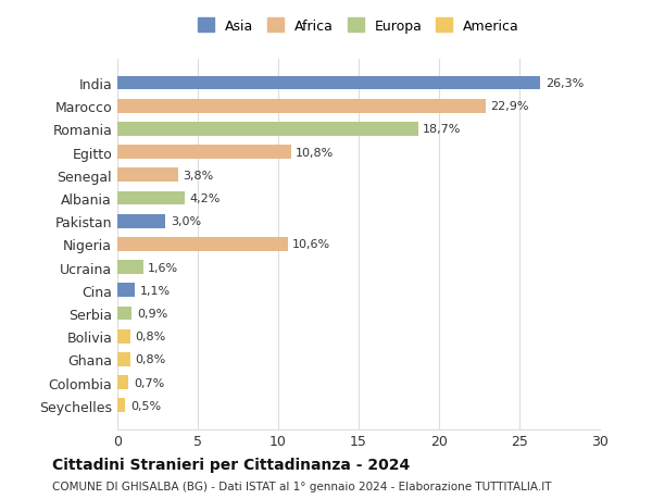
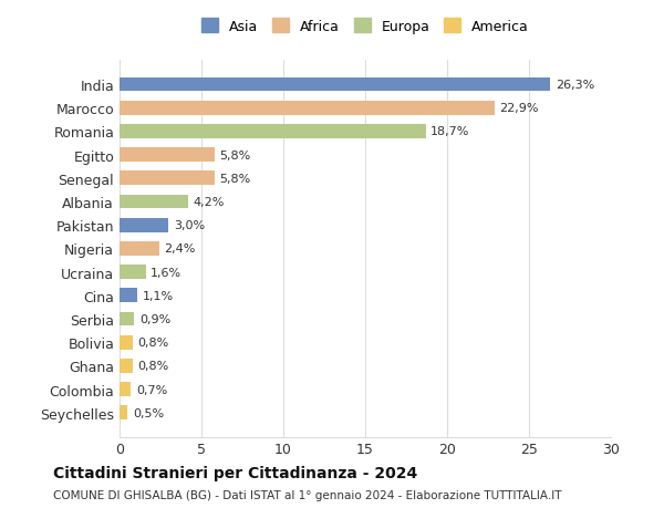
Egitto: 10,8% -> 5,8%
Senegal: 3,8% -> 5,8%
Nigeria: 10,6% -> 2,4%
